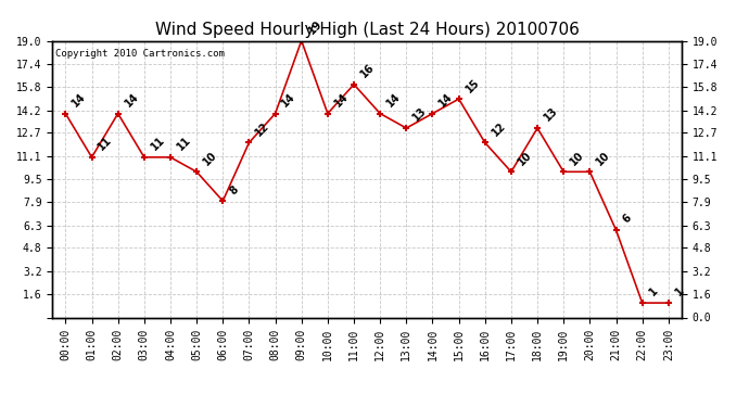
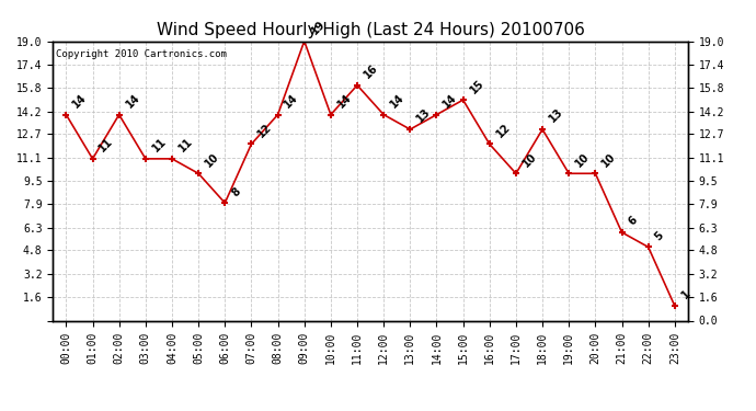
22:00: 1 -> 5
